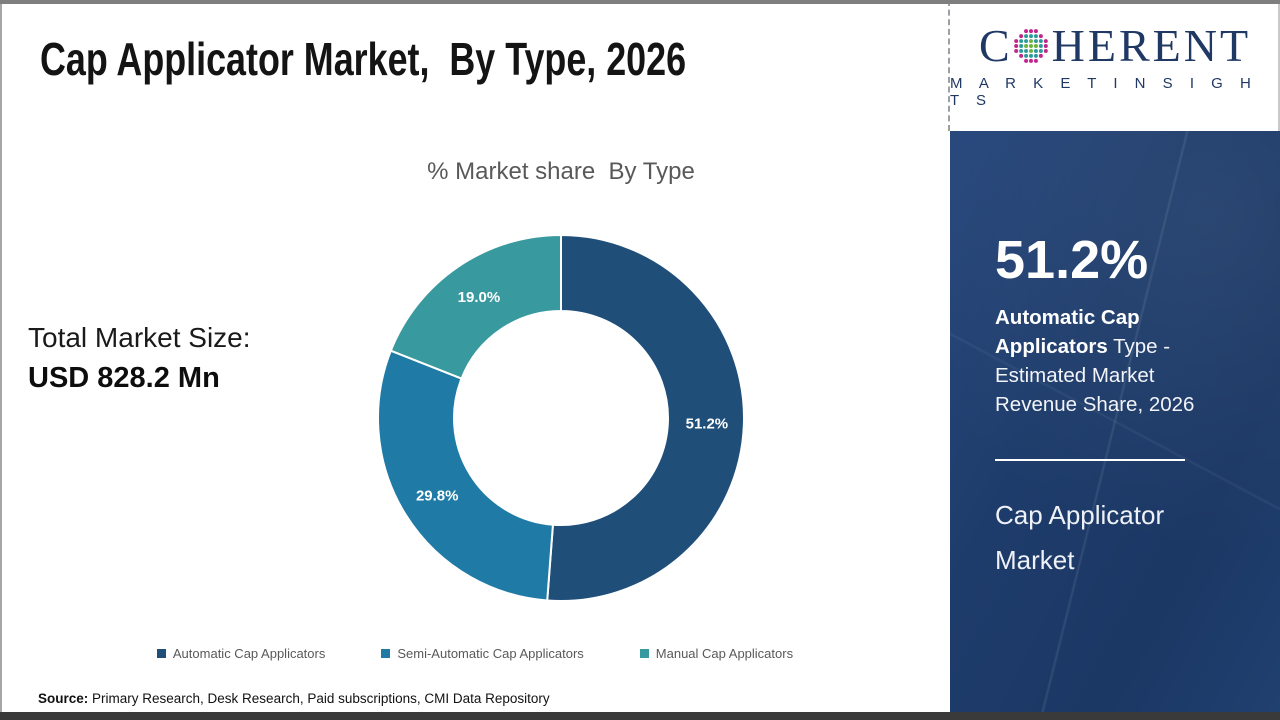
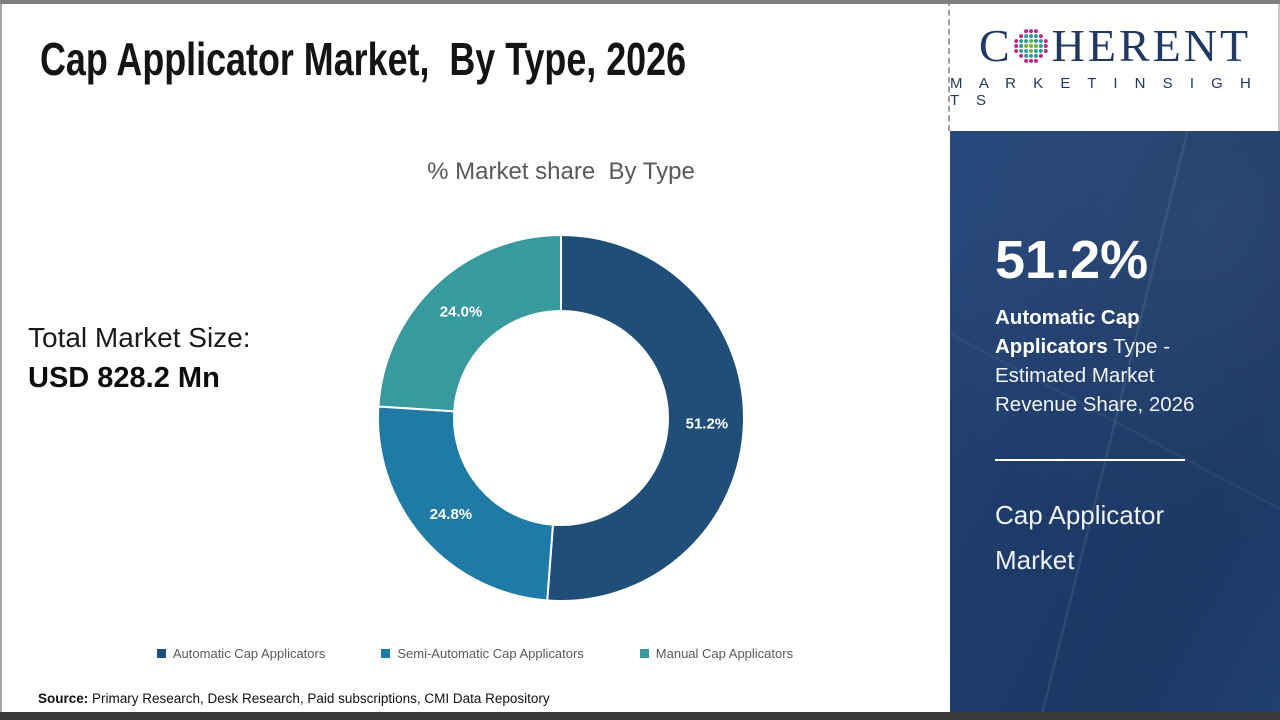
Semi-Automatic Cap Applicators: 29.8% -> 24.8%
Manual Cap Applicators: 19.0% -> 24.0%
